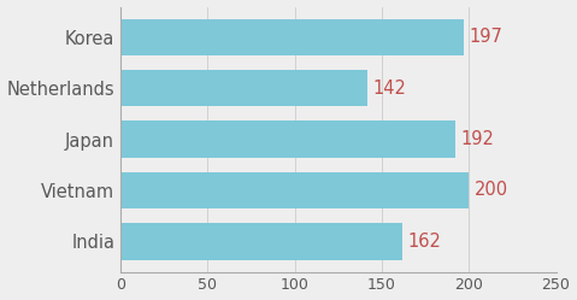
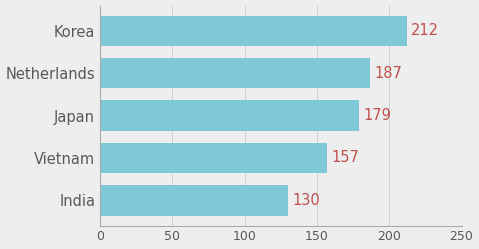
Korea: 197 -> 212
Netherlands: 142 -> 187
Japan: 192 -> 179
Vietnam: 200 -> 157
India: 162 -> 130
